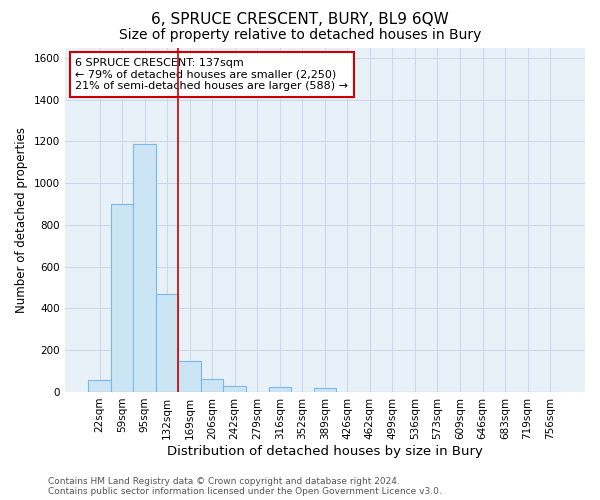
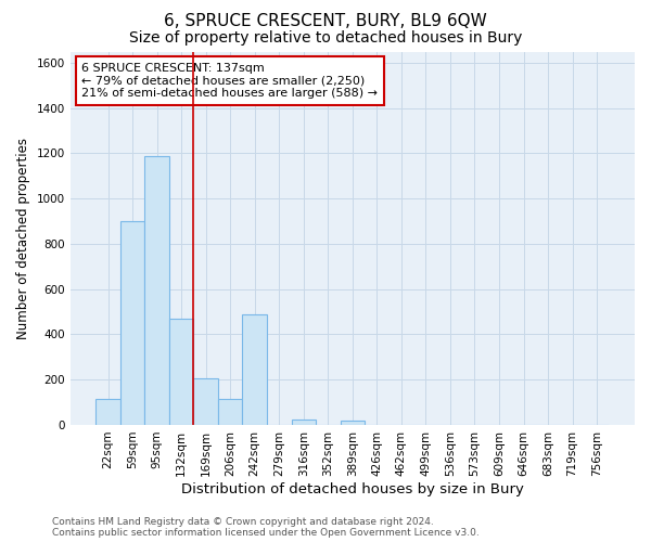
22sqm: 55 -> 115
169sqm: 150 -> 205
206sqm: 62 -> 115
242sqm: 30 -> 490
